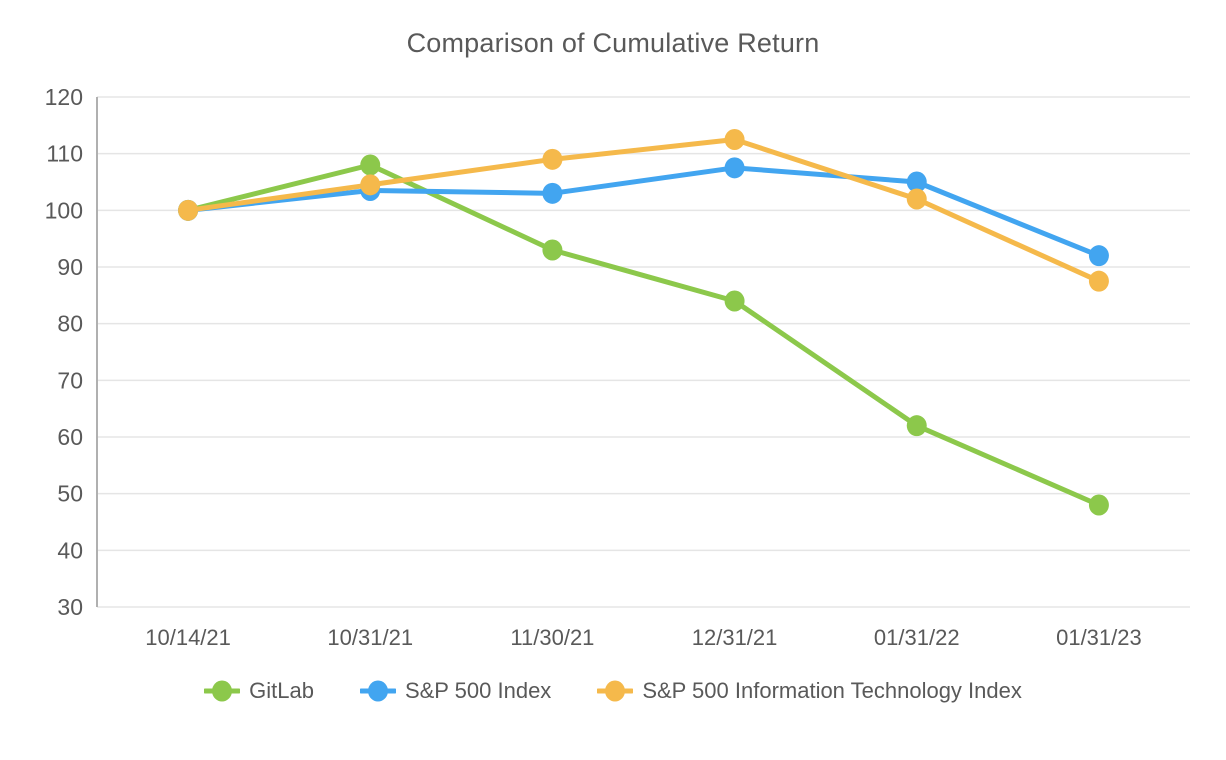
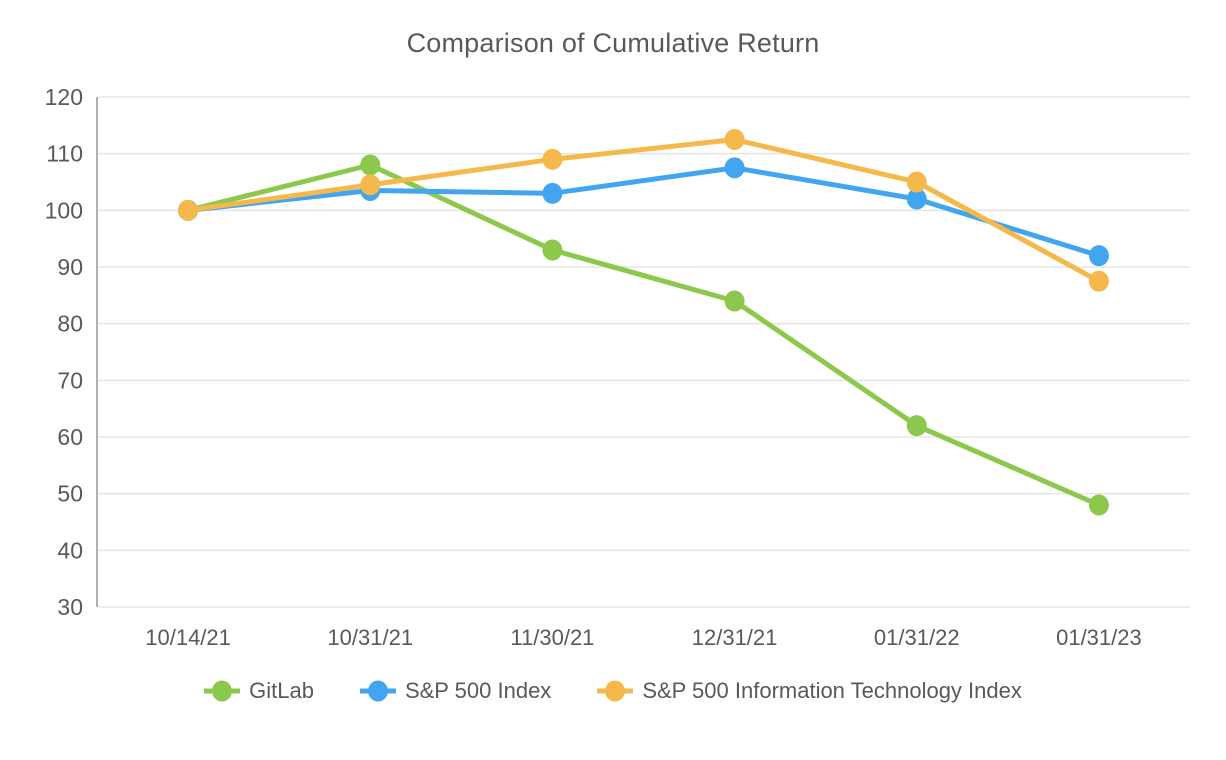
S&P 500 Index/01/31/22: 105 -> 102
S&P 500 Information Technology Index/01/31/22: 102 -> 105
